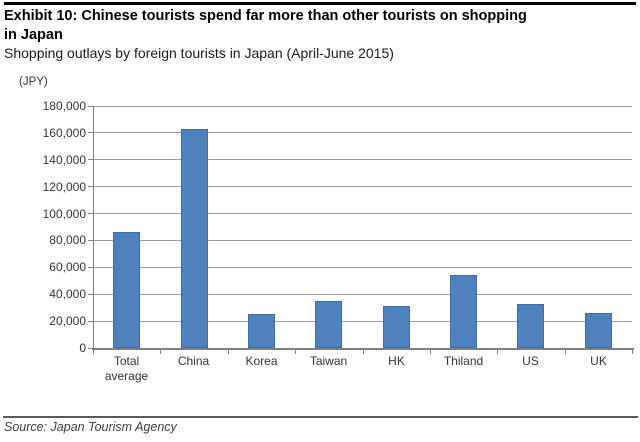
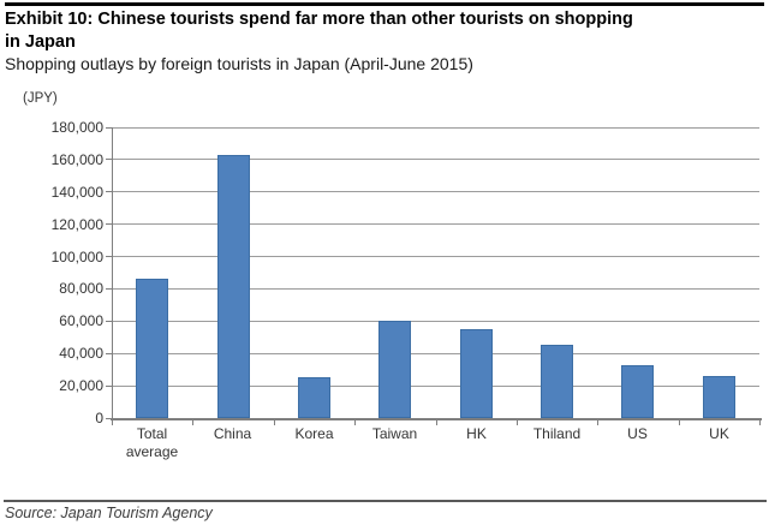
Taiwan: 35000 -> 60000
HK: 31000 -> 55000
Thiland: 54000 -> 45000
